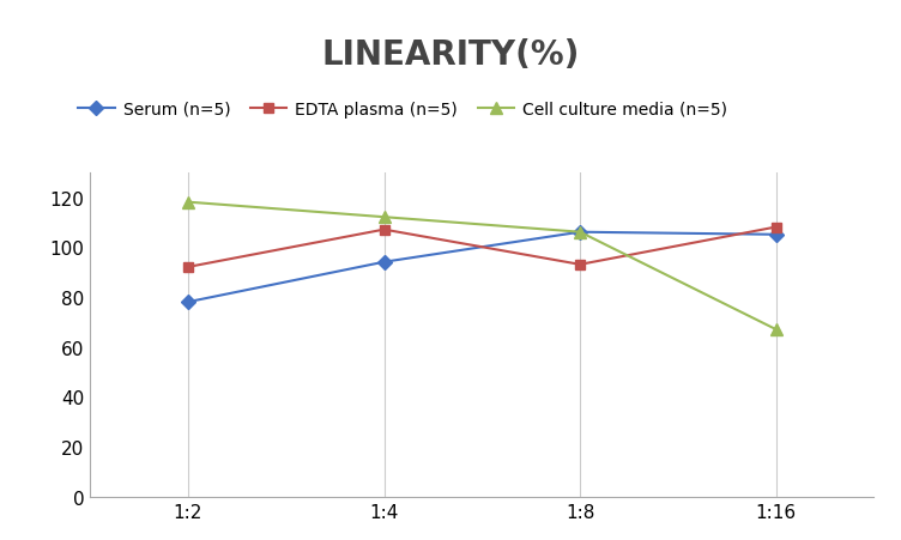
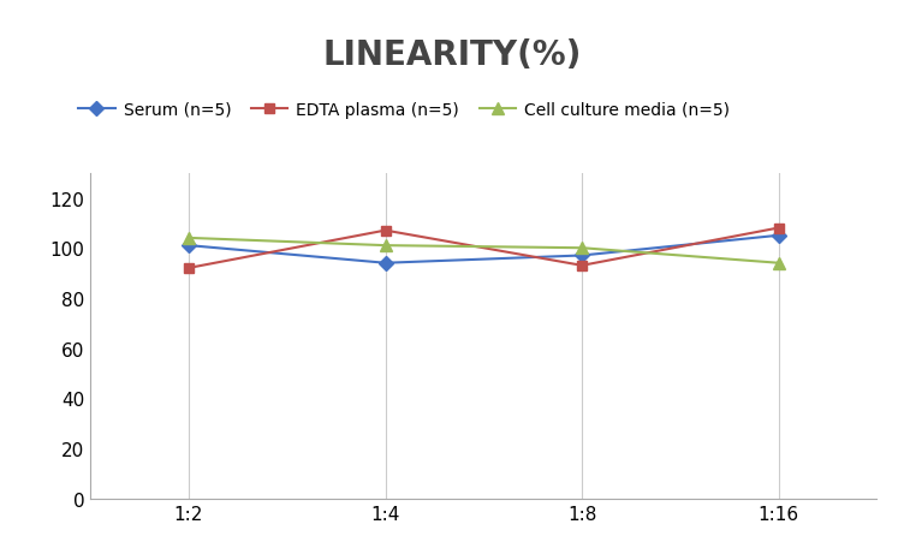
Serum (n=5)/1:2: 78 -> 101
Cell culture media (n=5)/1:2: 118 -> 104
Cell culture media (n=5)/1:4: 112 -> 101
Serum (n=5)/1:8: 106 -> 97
Cell culture media (n=5)/1:8: 106 -> 100
Cell culture media (n=5)/1:16: 67 -> 94
